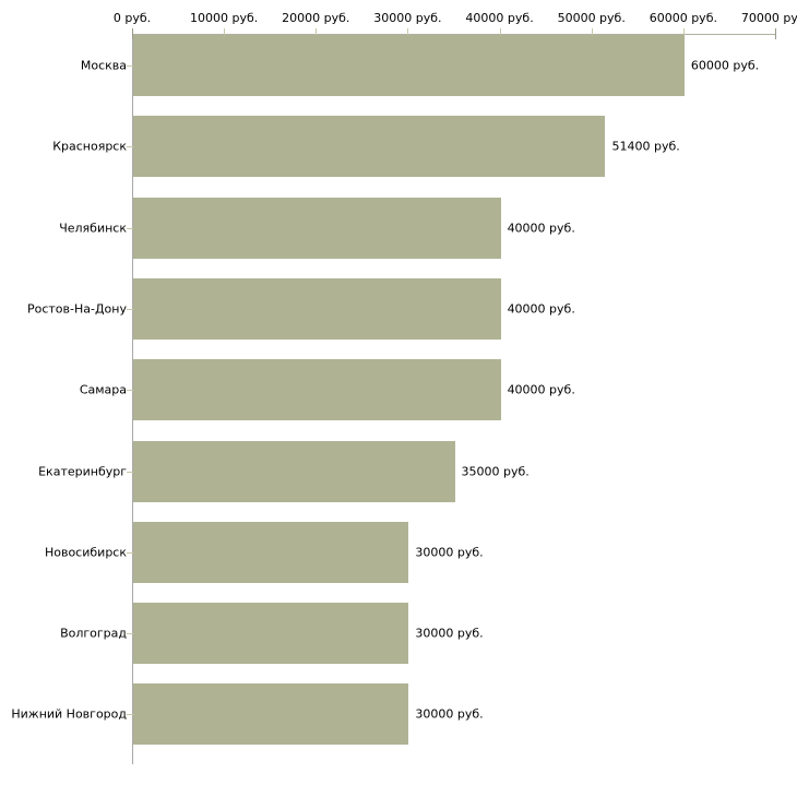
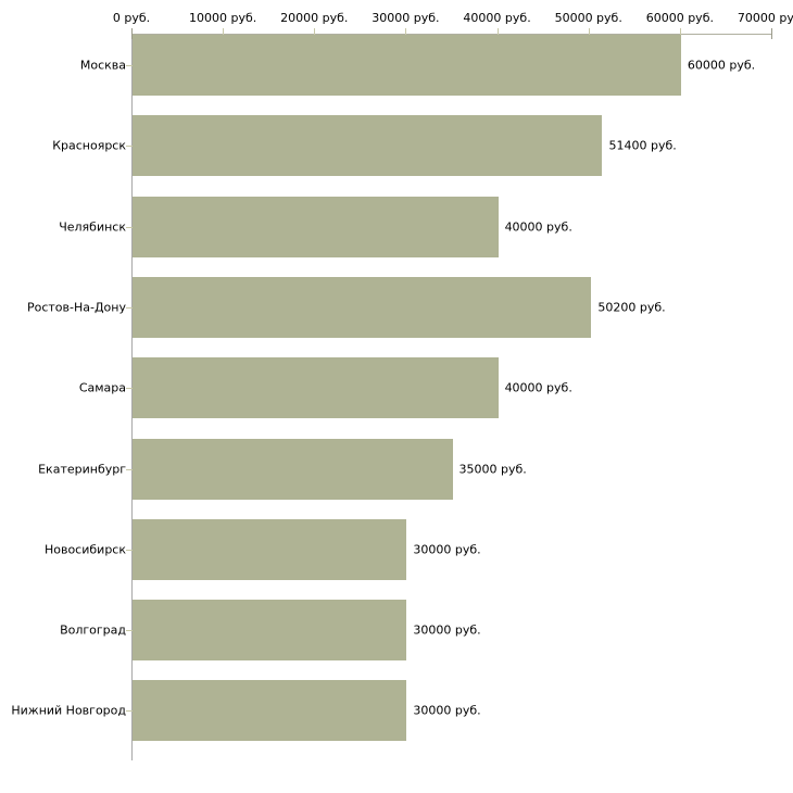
Ростов-На-Дону: 40000 -> 50200
